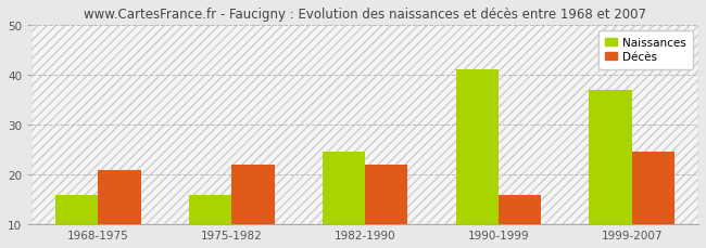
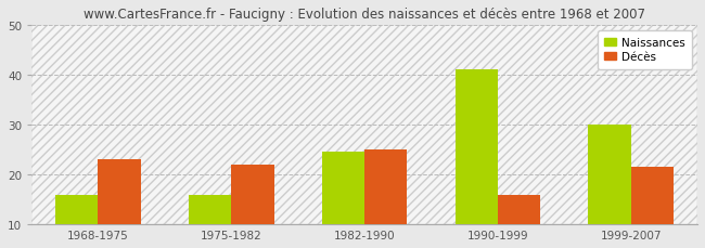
Décès/1968-1975: 21.0 -> 23.0
Décès/1982-1990: 22.0 -> 25.0
Naissances/1999-2007: 37.0 -> 30.0
Décès/1999-2007: 24.5 -> 21.5
